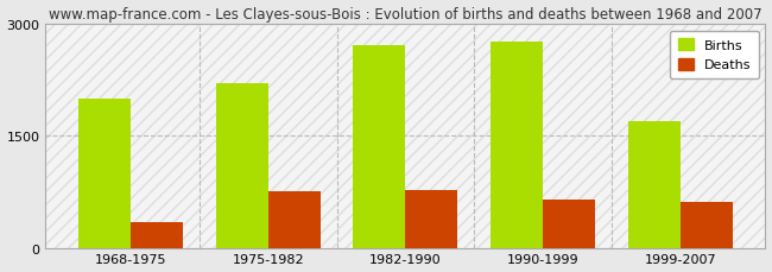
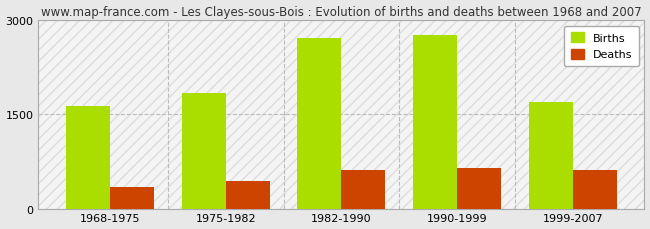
Births/1968-1975: 2000 -> 1630
Births/1975-1982: 2200 -> 1840
Deaths/1975-1982: 760 -> 440
Deaths/1982-1990: 780 -> 620
